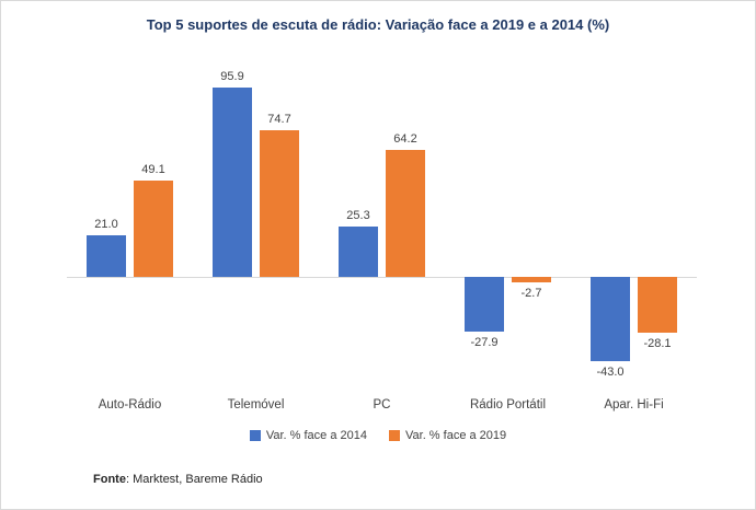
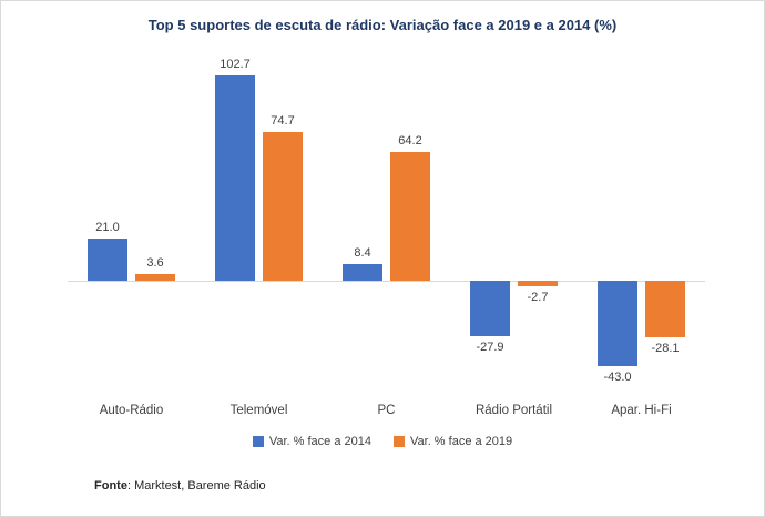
Var. % face a 2019/Auto-Rádio: 49.1 -> 3.6
Var. % face a 2014/Telemóvel: 95.9 -> 102.7
Var. % face a 2014/PC: 25.3 -> 8.4
